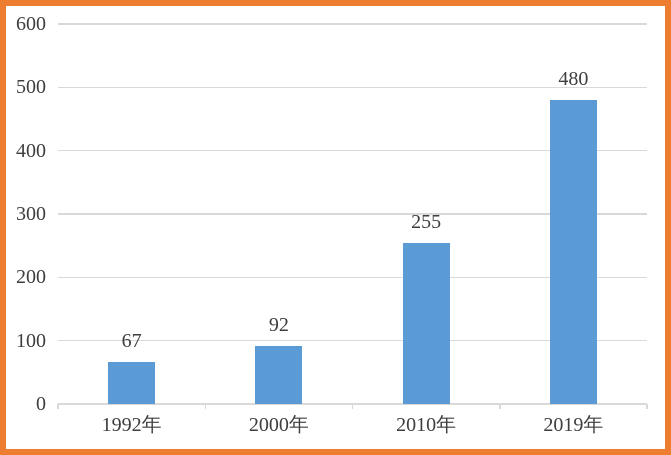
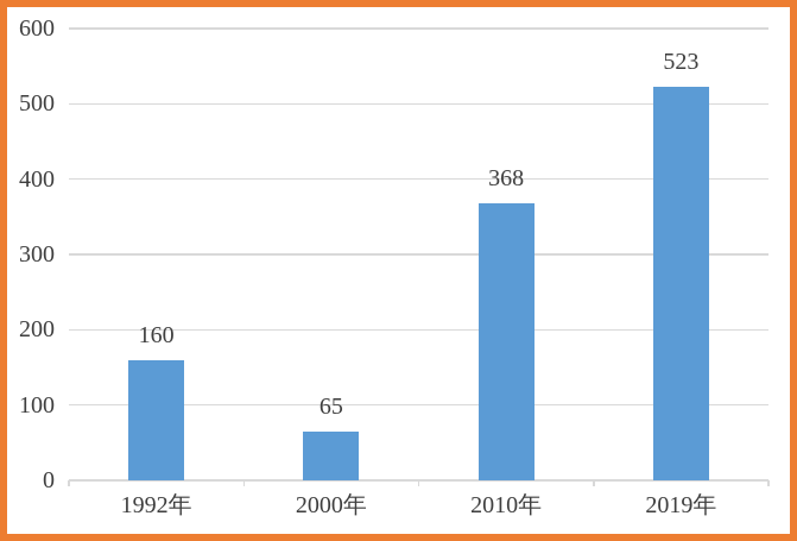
1992年: 67 -> 160
2000年: 92 -> 65
2010年: 255 -> 368
2019年: 480 -> 523
